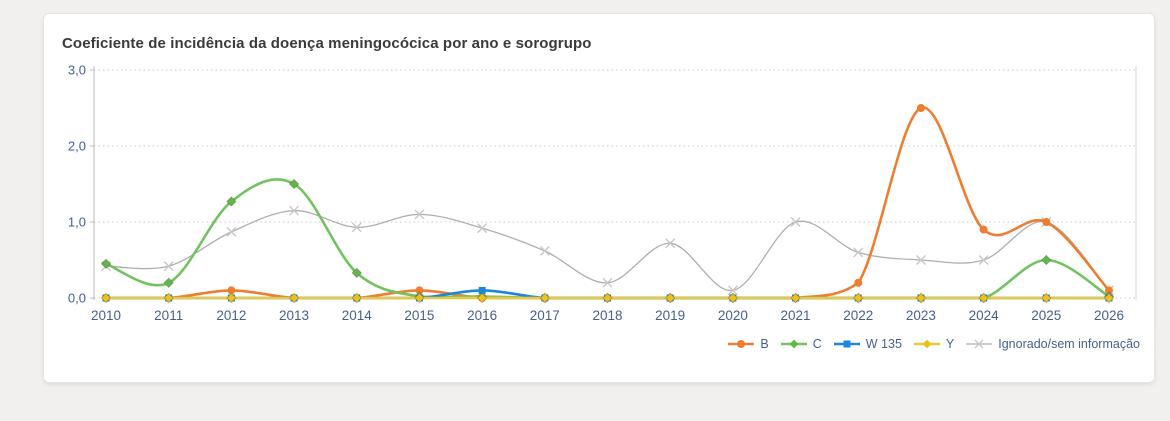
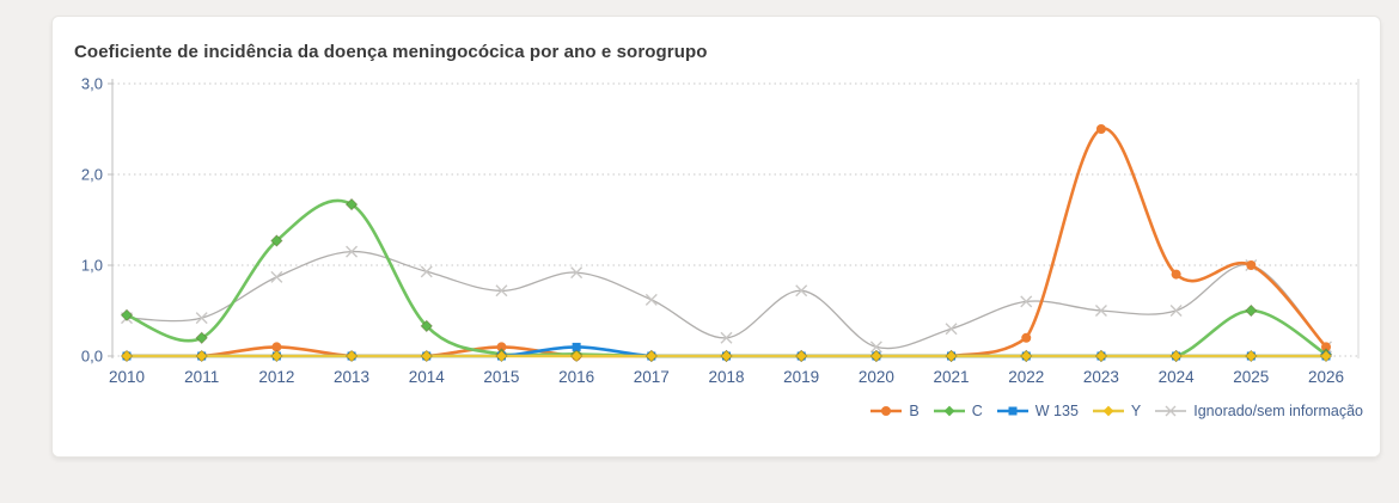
C/2013: 1,5 -> 1,7
Ignorado/sem informação/2015: 1,1 -> 0,7
Ignorado/sem informação/2021: 1,0 -> 0,3
